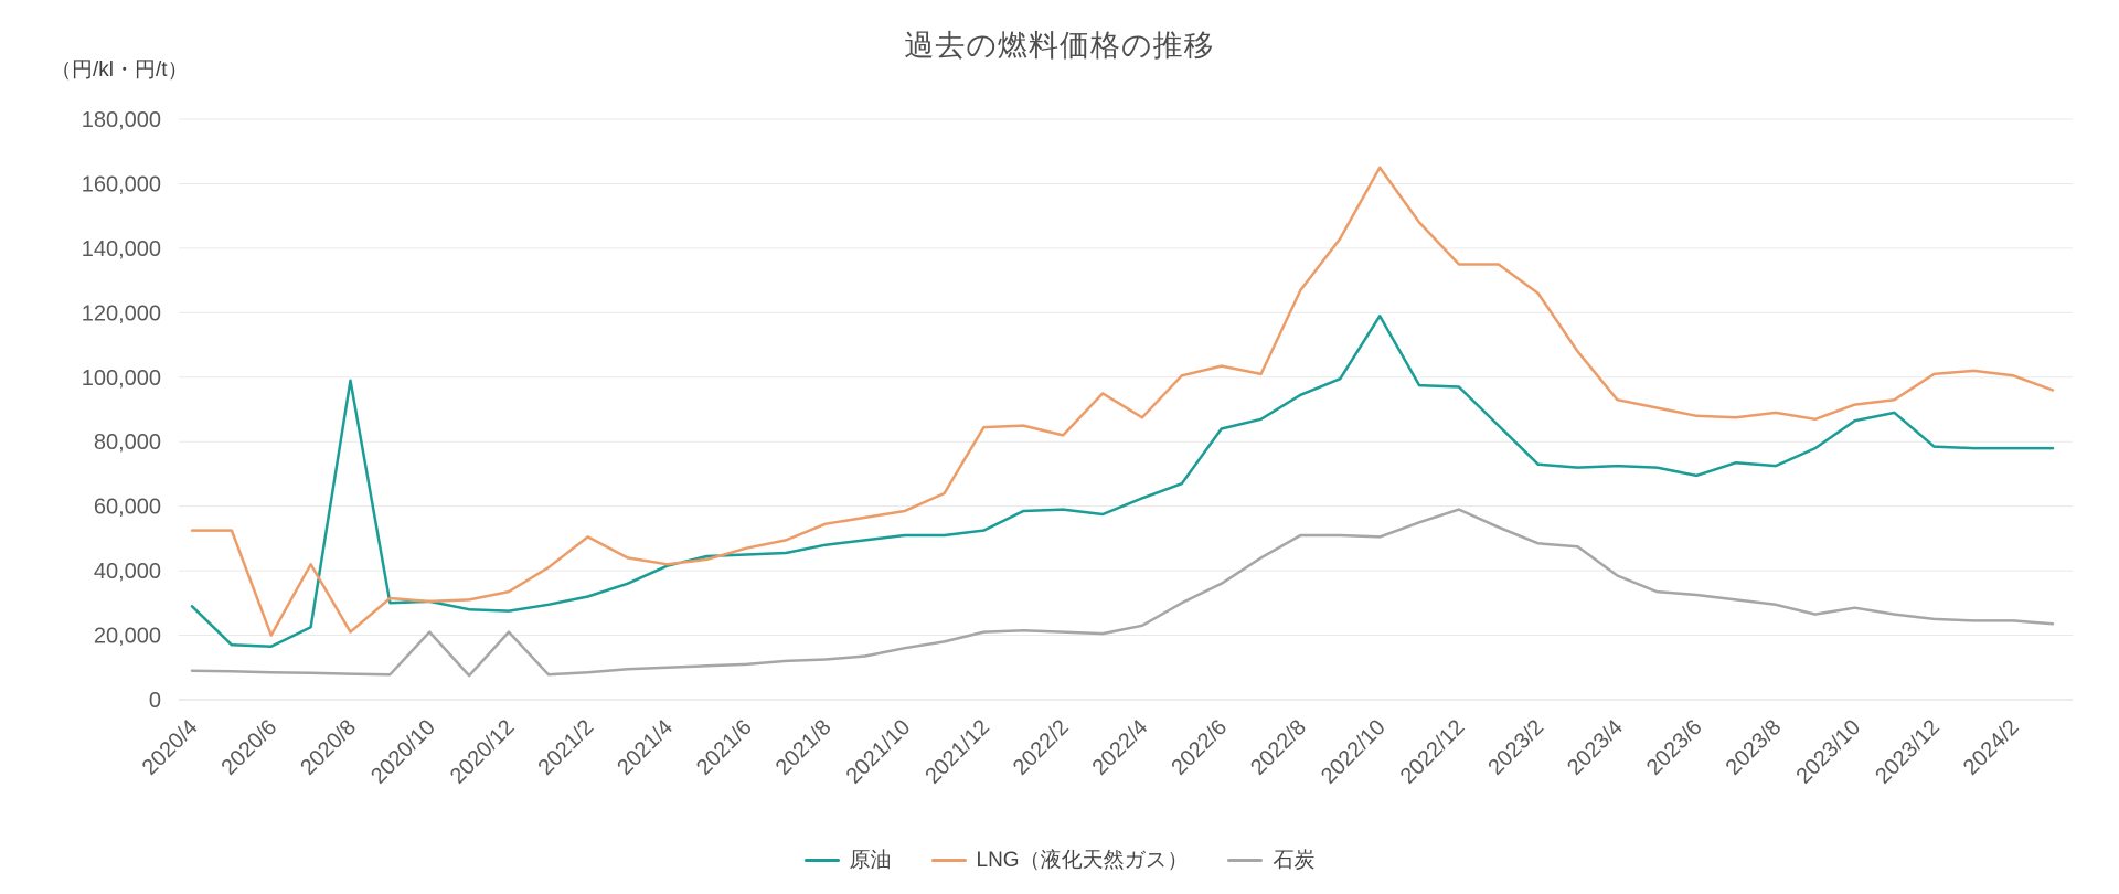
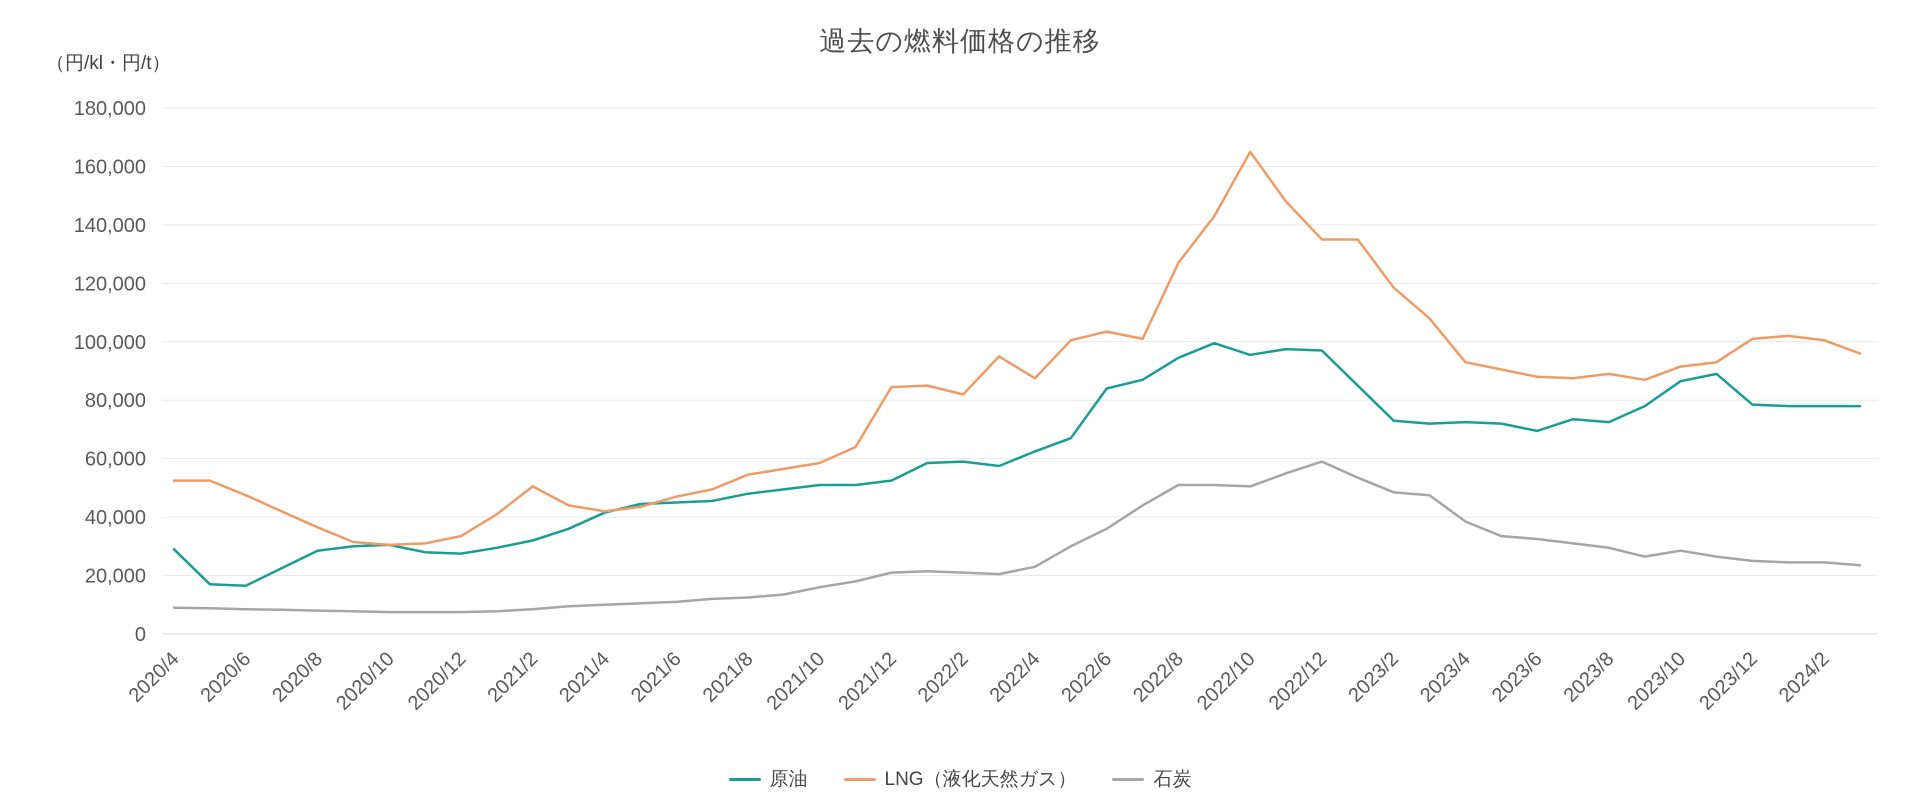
LNG（液化天然ガス）/2020/6: 20000 -> 48000
原油/2020/8: 99000 -> 28000
LNG（液化天然ガス）/2020/8: 21000 -> 36000
石炭/2020/10: 21000 -> 8000
石炭/2020/12: 21000 -> 8000
原油/2022/10: 119000 -> 96000
LNG（液化天然ガス）/2023/2: 126000 -> 118000
